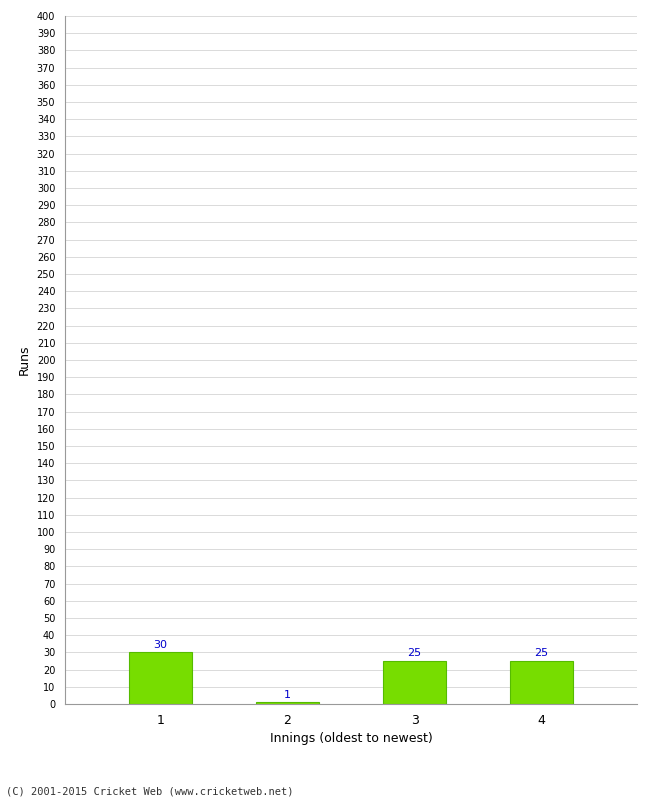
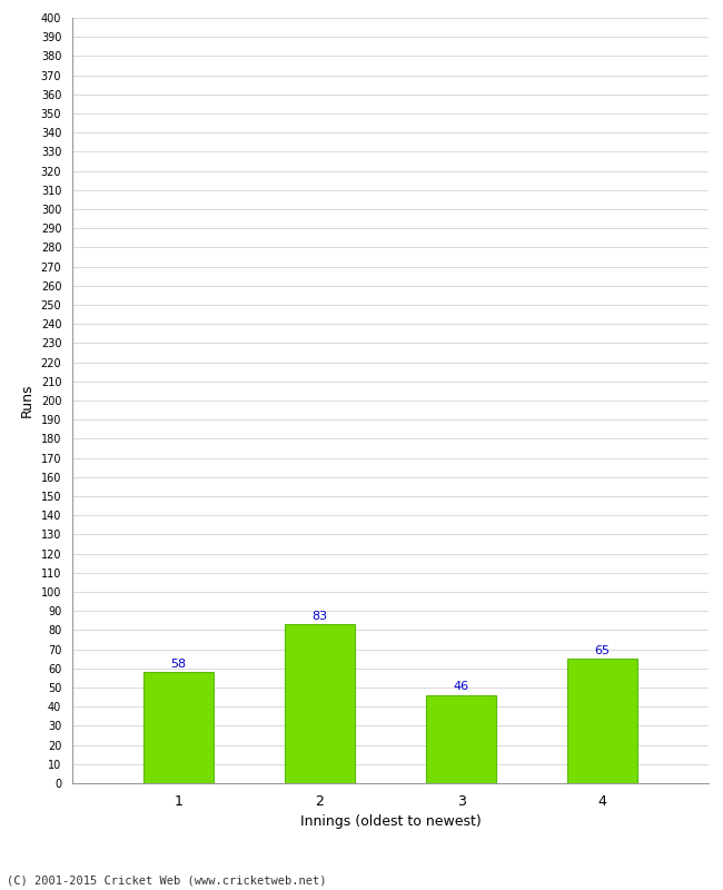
1: 30 -> 58
2: 1 -> 83
3: 25 -> 46
4: 25 -> 65
